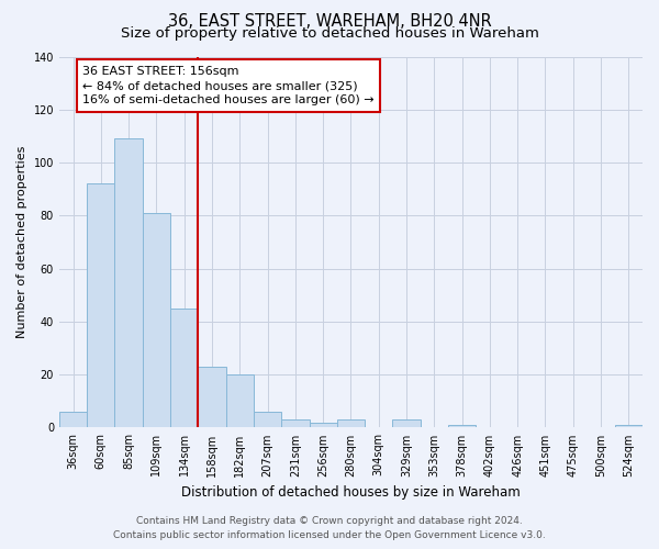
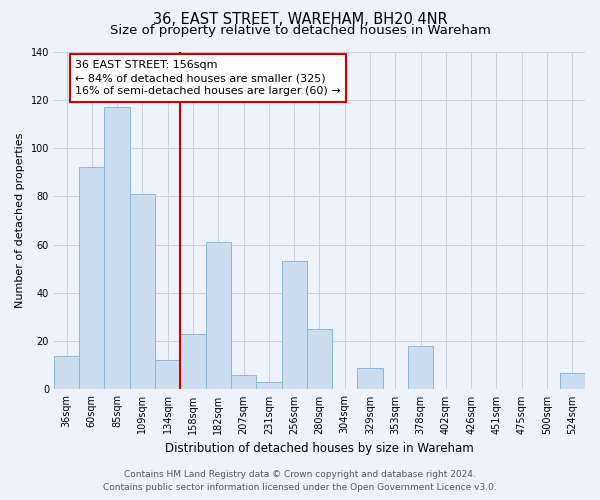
36sqm: 6 -> 14
85sqm: 109 -> 117
134sqm: 45 -> 12
182sqm: 20 -> 61
256sqm: 2 -> 53
280sqm: 3 -> 25
329sqm: 3 -> 9
378sqm: 1 -> 18
524sqm: 1 -> 7
